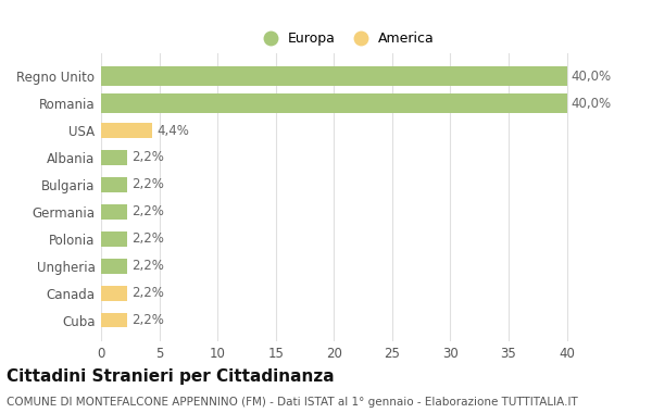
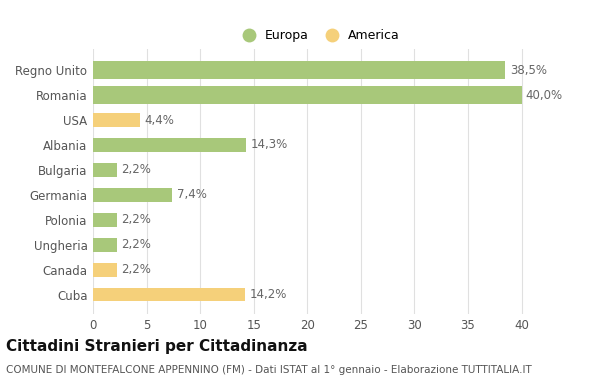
Regno Unito: 40,0% -> 38,5%
Albania: 2,2% -> 14,3%
Germania: 2,2% -> 7,4%
Cuba: 2,2% -> 14,2%
